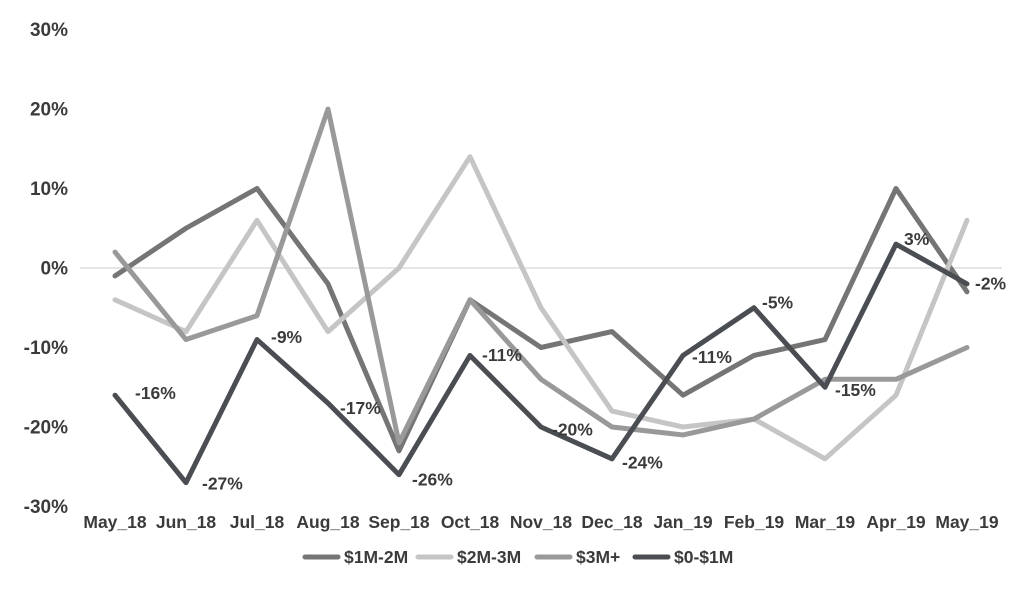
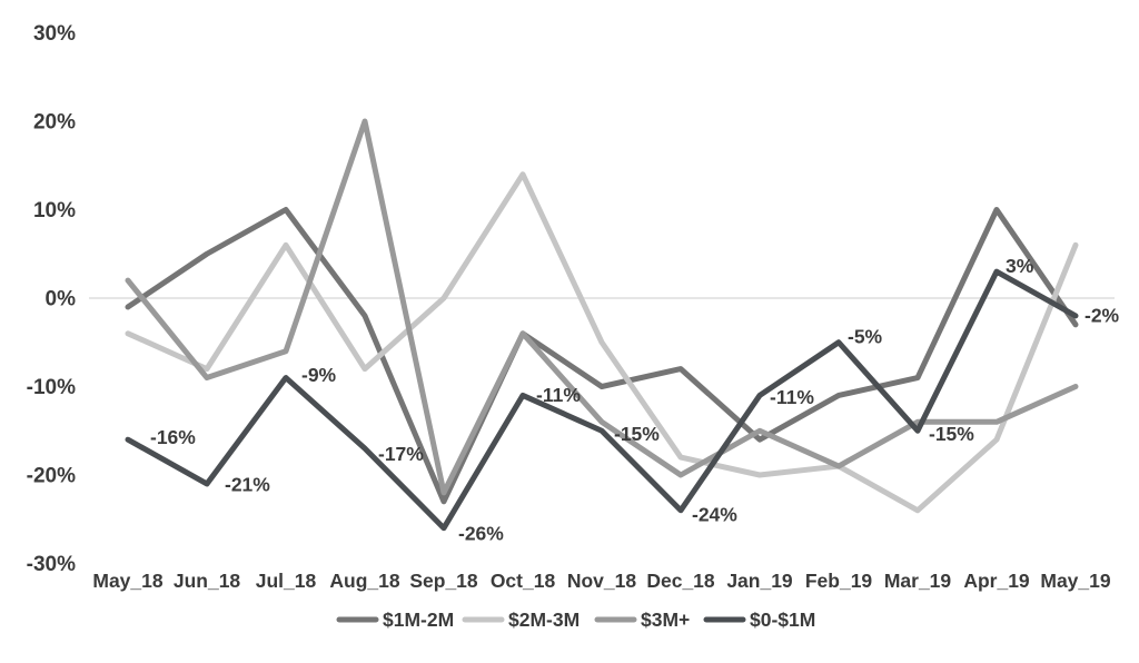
$0-$1M/Jun_18: -27% -> -21%
$0-$1M/Nov_18: -20% -> -15%
$3M+/Jan_19: -21% -> -15%
